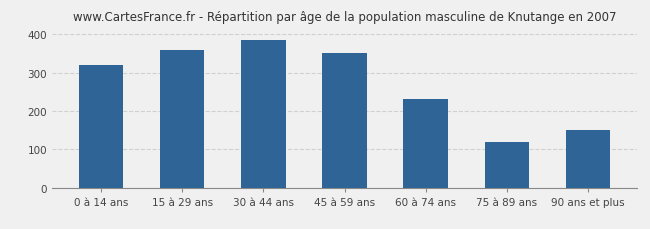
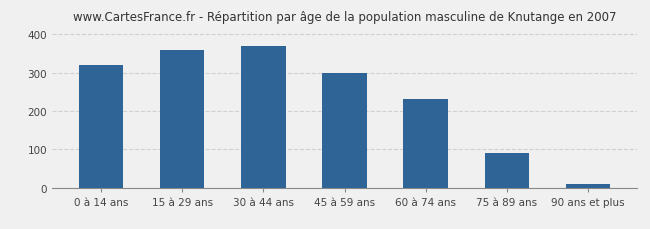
30 à 44 ans: 385 -> 370
45 à 59 ans: 350 -> 298
75 à 89 ans: 120 -> 90
90 ans et plus: 150 -> 10
